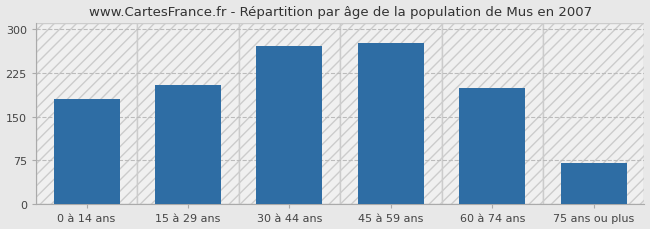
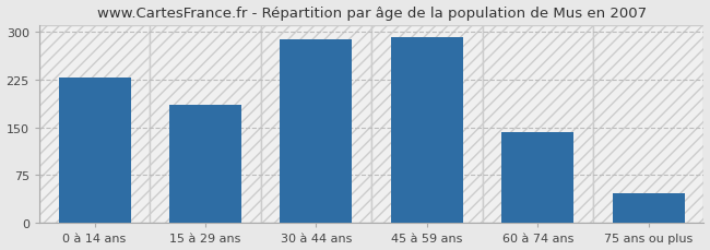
0 à 14 ans: 180 -> 228
15 à 29 ans: 204 -> 185
30 à 44 ans: 270 -> 287
45 à 59 ans: 276 -> 291
60 à 74 ans: 198 -> 143
75 ans ou plus: 70 -> 47
